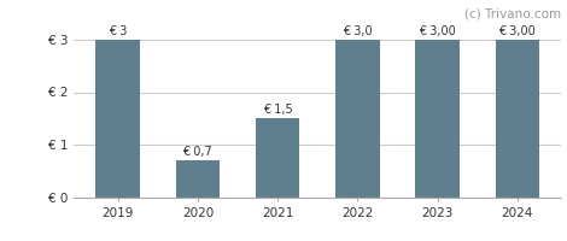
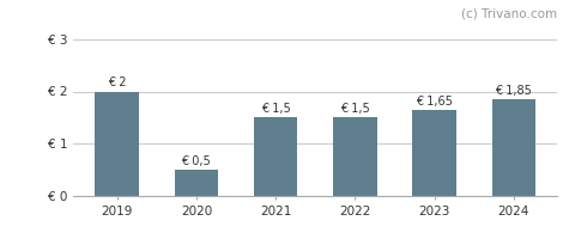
2019: 3 -> 2
2020: 0,7 -> 0,5
2022: 3,0 -> 1,5
2023: 3,00 -> 1,65
2024: 3,00 -> 1,85
